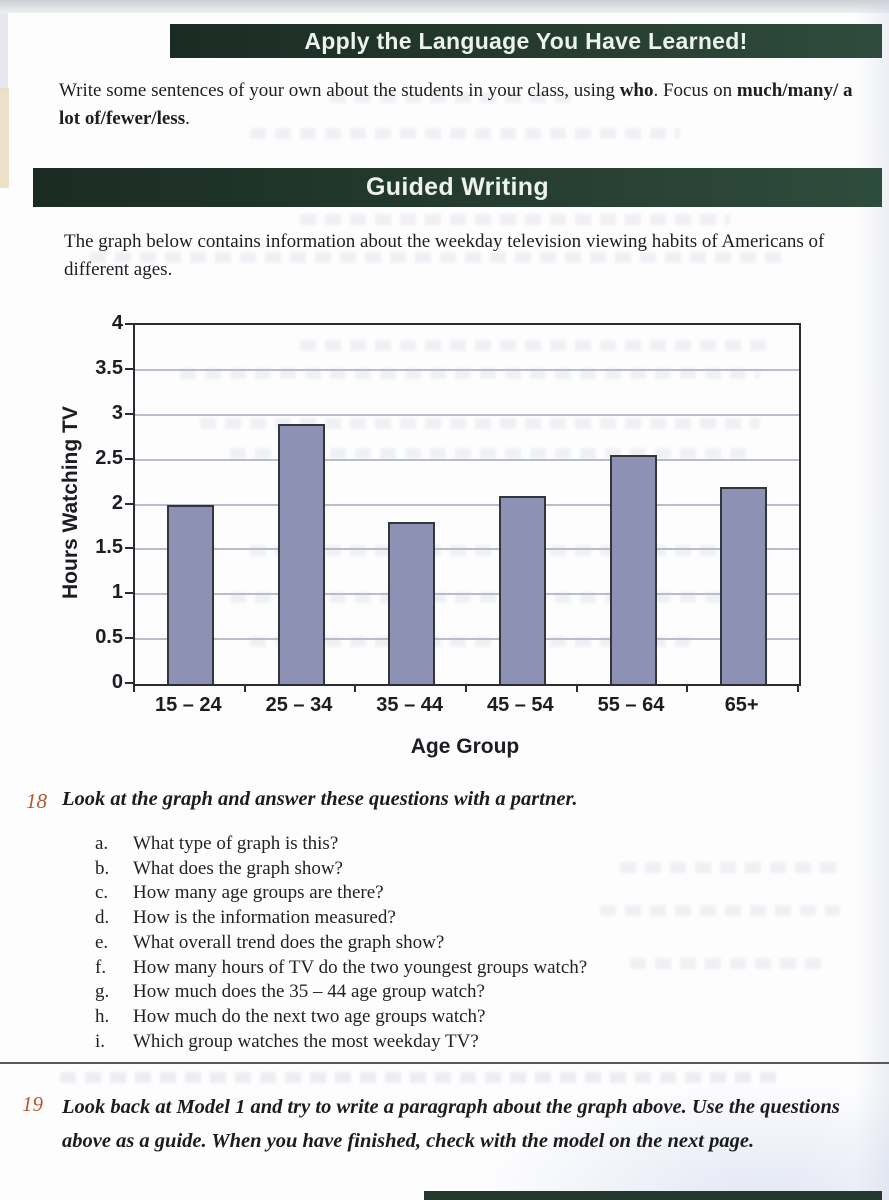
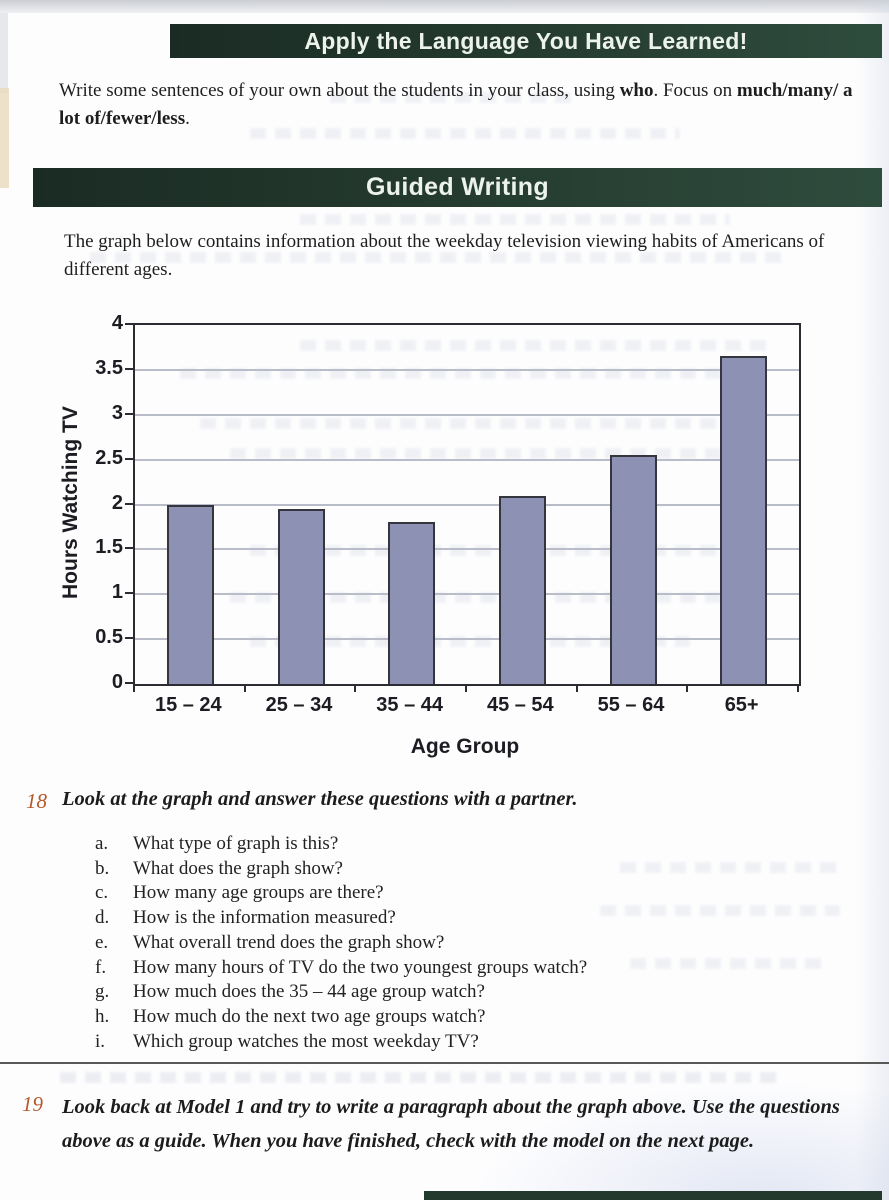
25 – 34: 2.9 -> 1.9
65+: 2.2 -> 3.6
